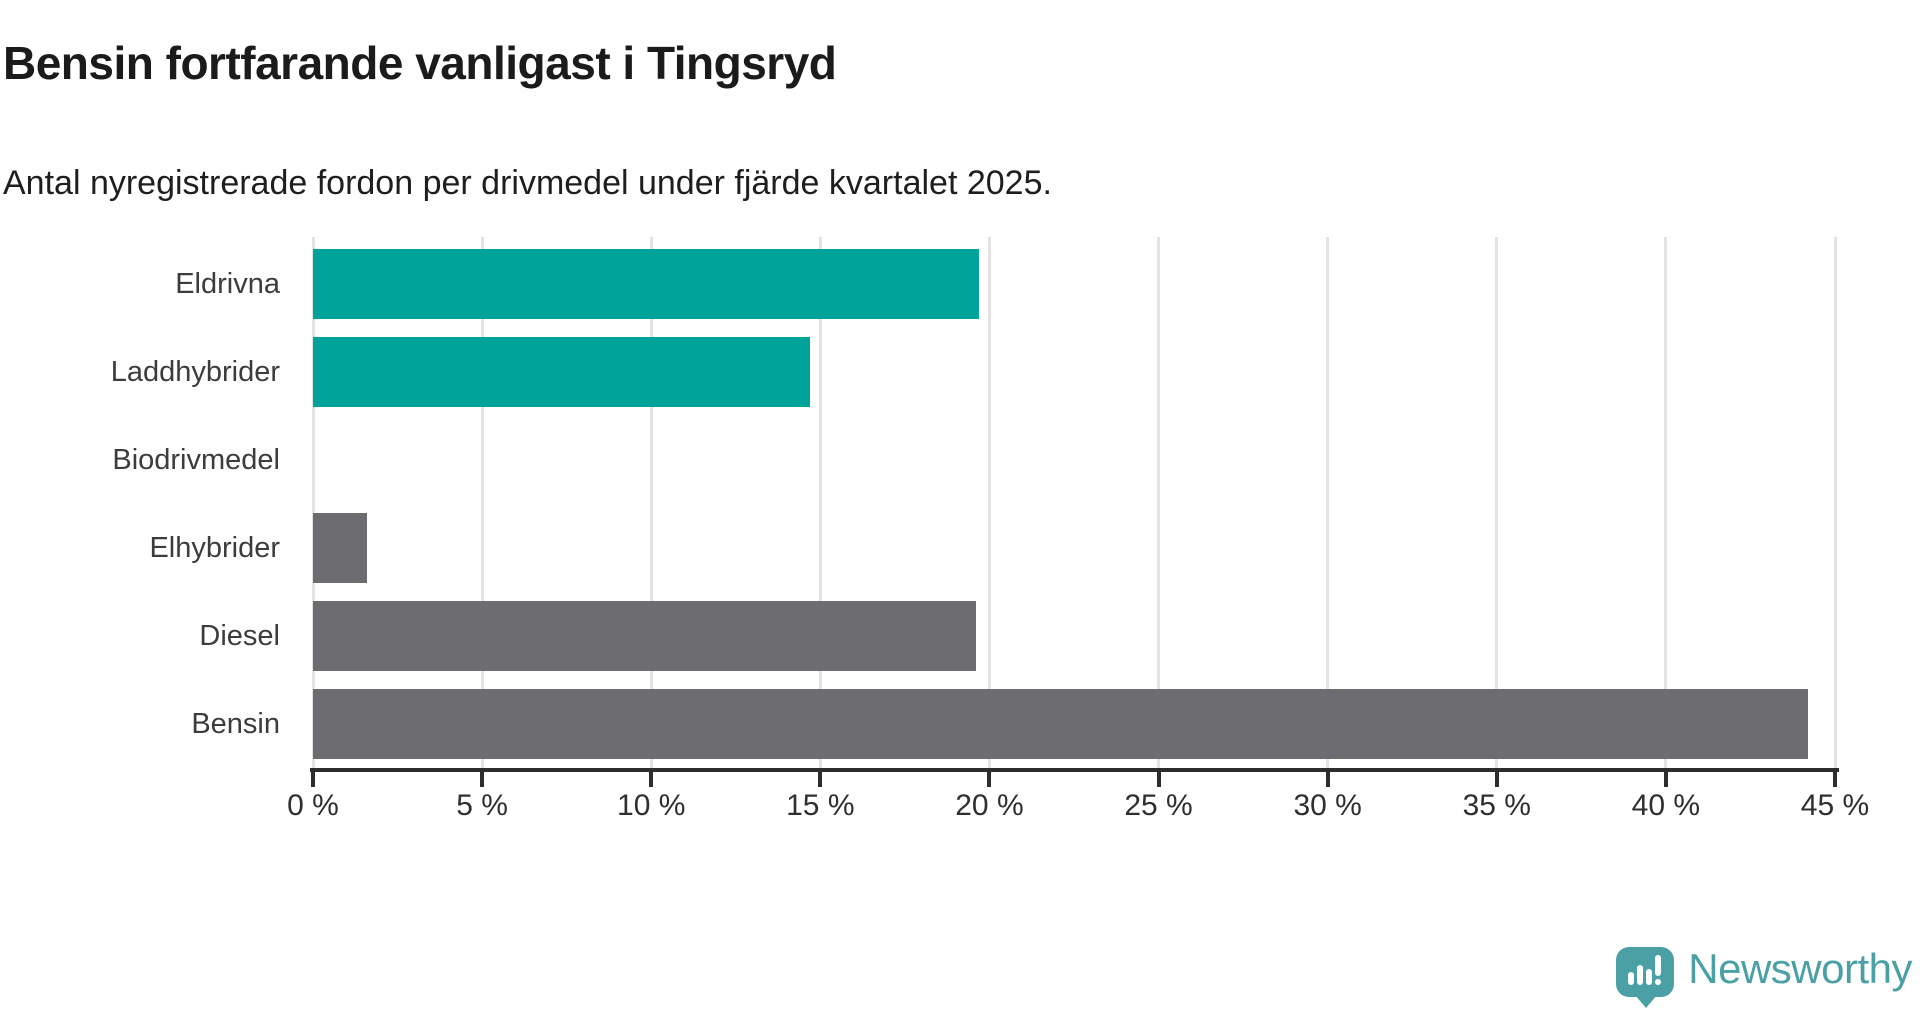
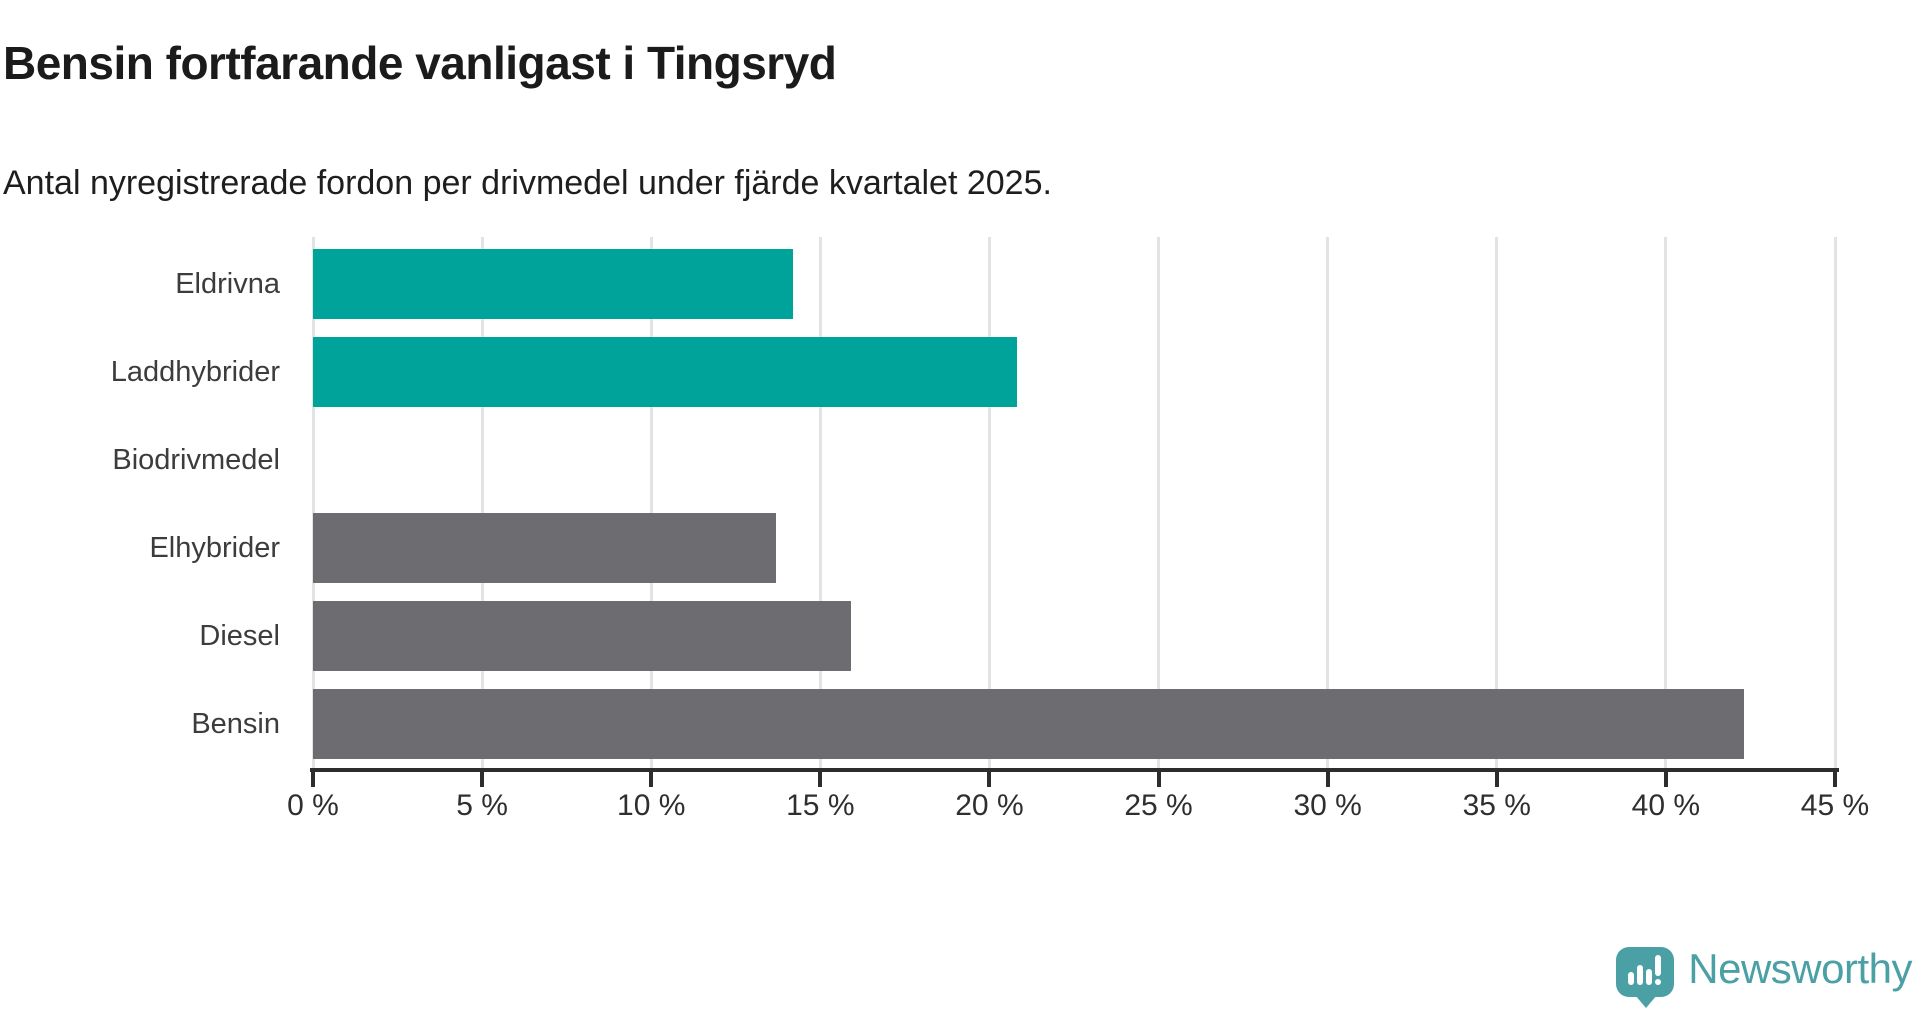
Eldrivna: 19.7% -> 14.2%
Laddhybrider: 14.7% -> 20.8%
Elhybrider: 1.6% -> 13.7%
Diesel: 19.6% -> 15.9%
Bensin: 44.2% -> 42.3%
